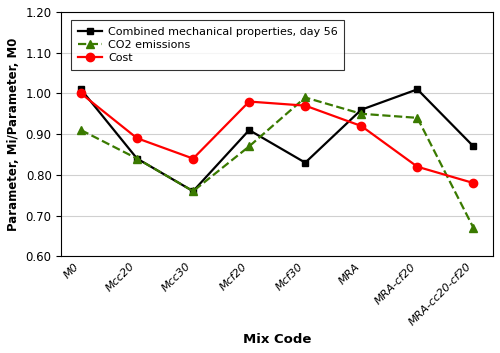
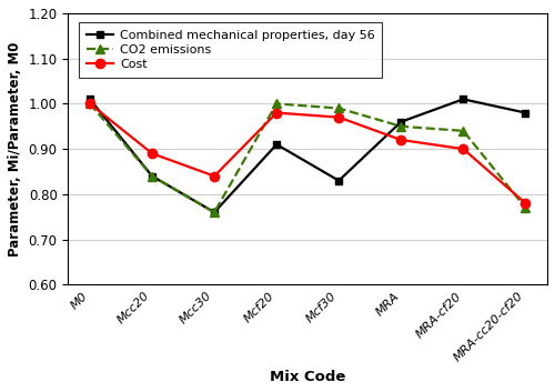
CO2 emissions/M0: 0.91 -> 1.00
CO2 emissions/Mcf20: 0.87 -> 1.00
Cost/MRA-cf20: 0.82 -> 0.90
CO2 emissions/MRA-cc20-cf20: 0.67 -> 0.77
Combined mechanical properties, day 56/MRA-cc20-cf20: 0.87 -> 0.98
